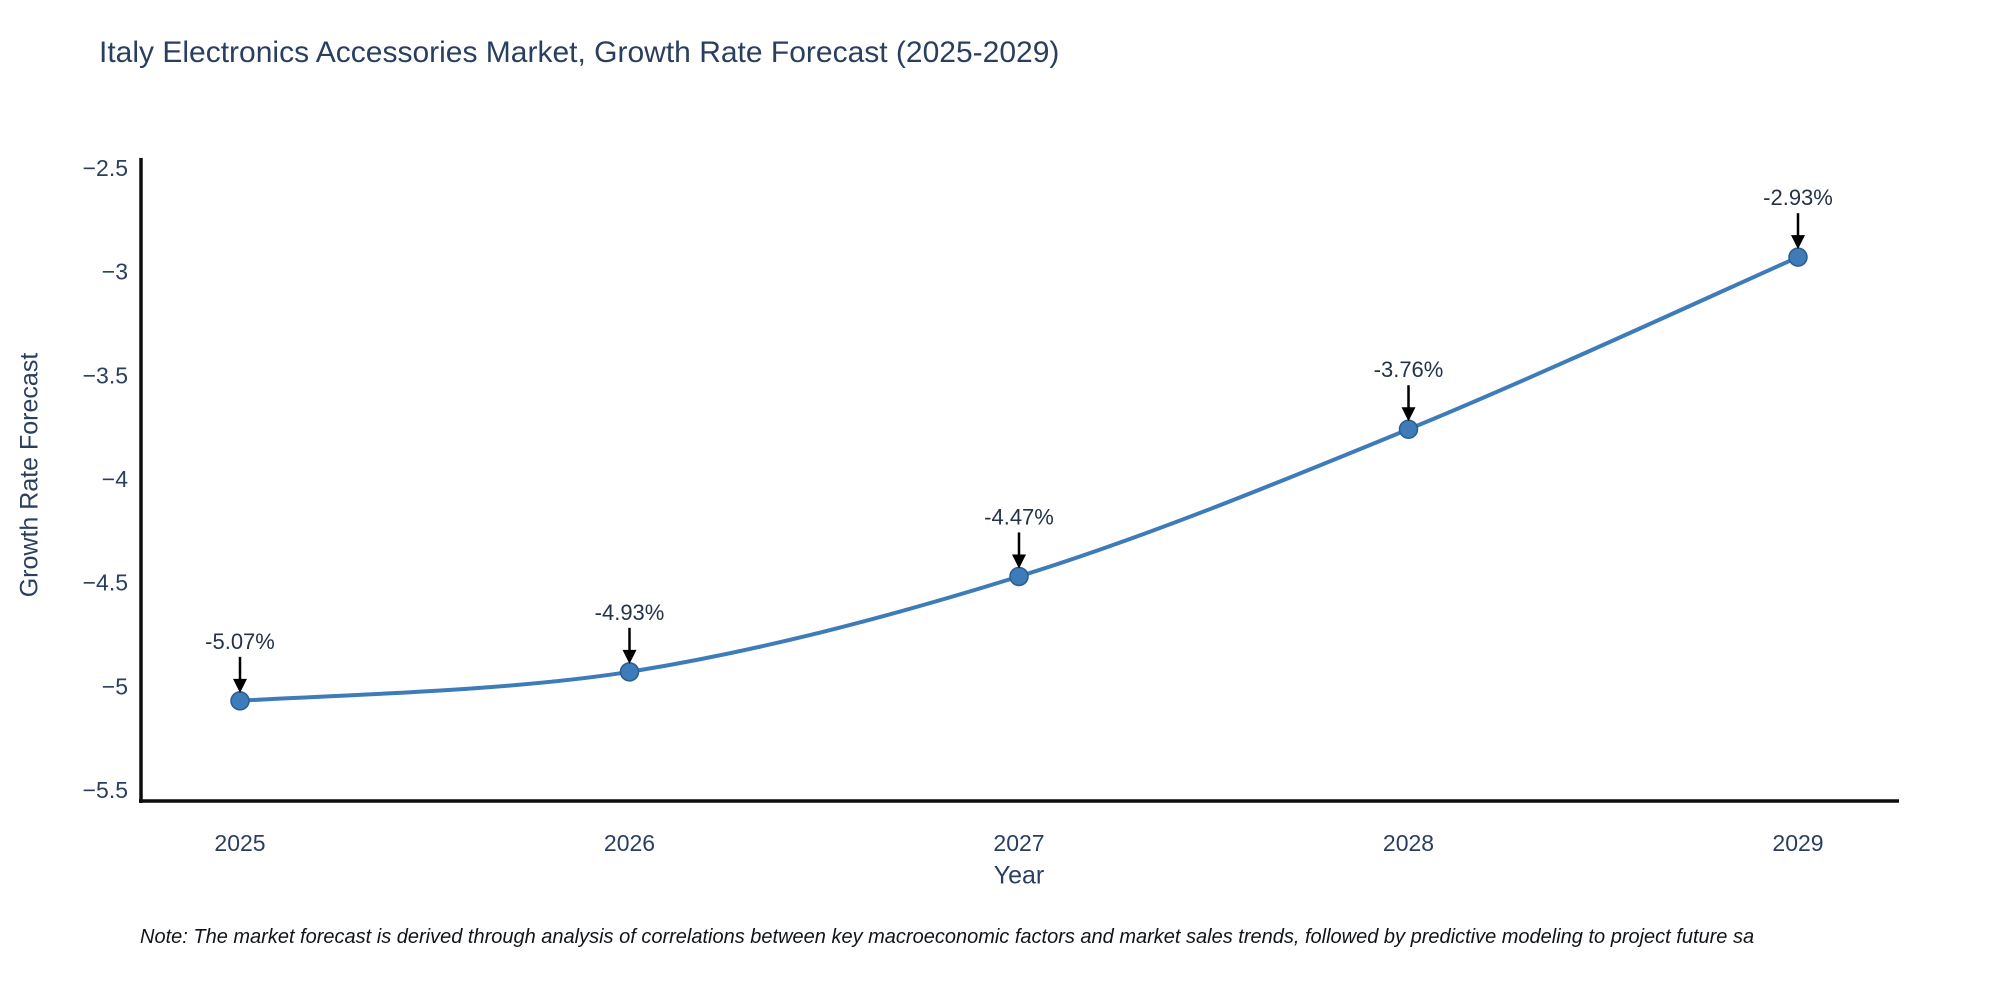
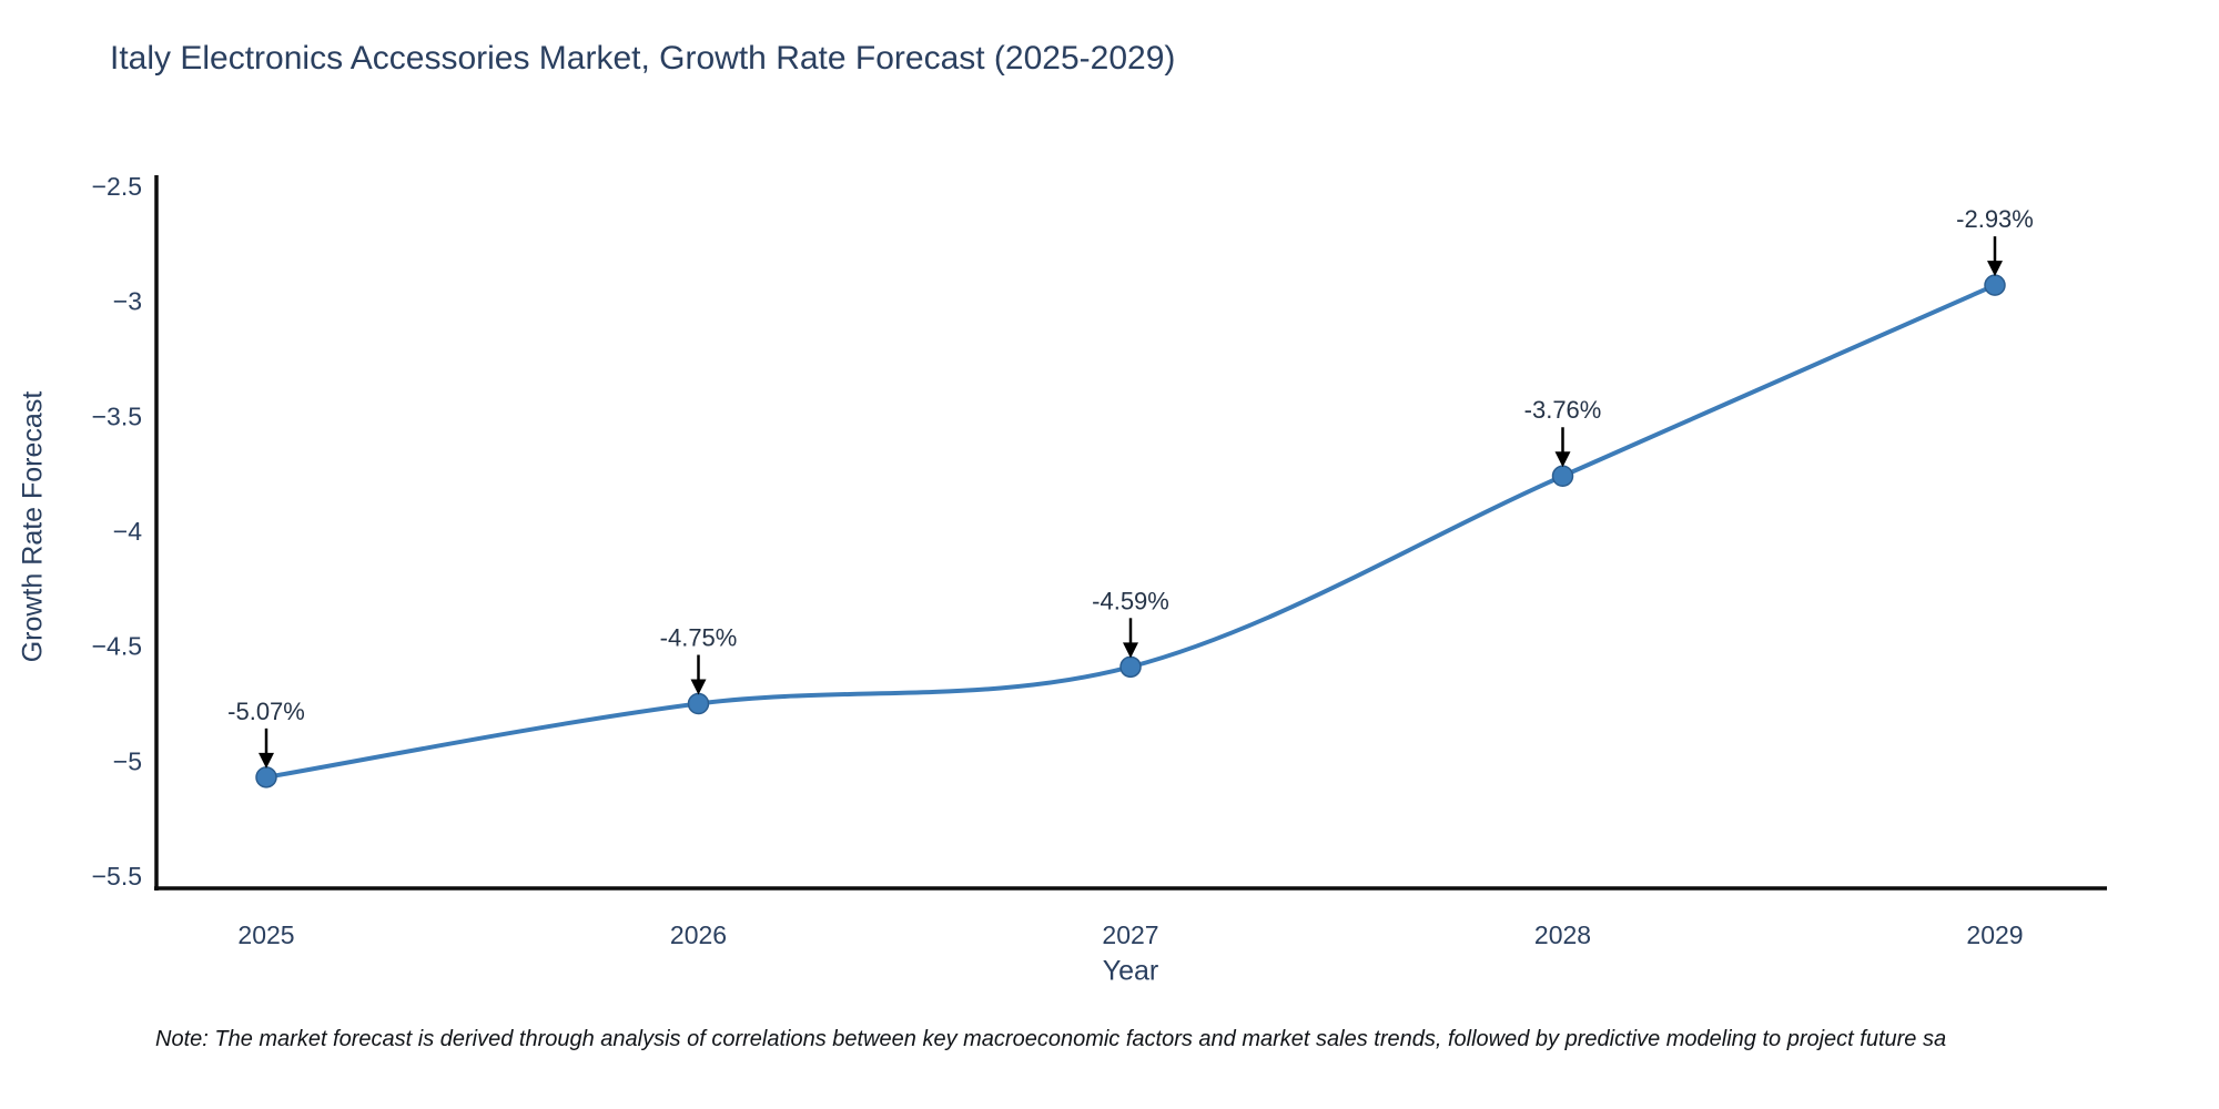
2026: -4.93% -> -4.75%
2027: -4.47% -> -4.59%
